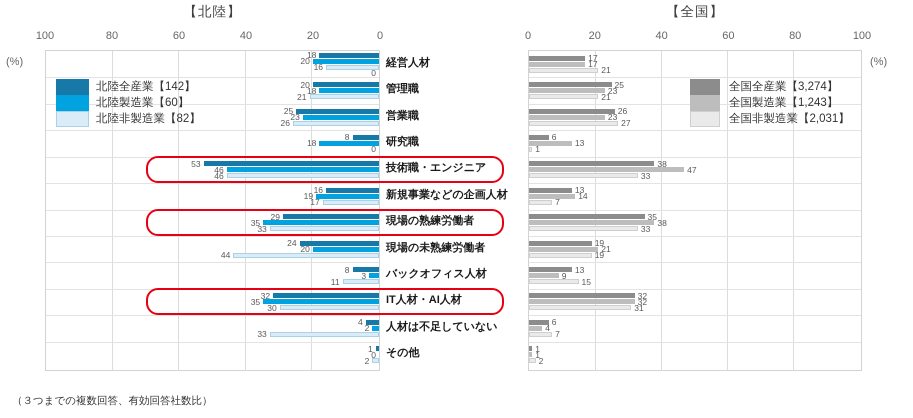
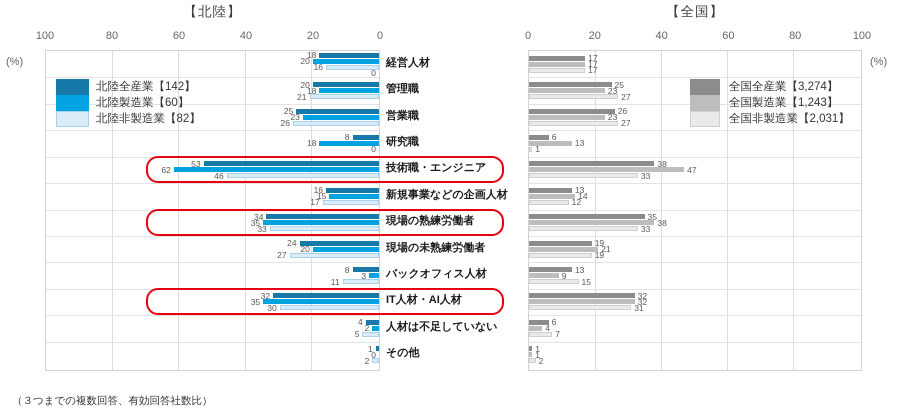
【北陸】/北陸製造業【60】/技術職・エンジニア: 46 -> 62
【北陸】/北陸製造業【60】/新規事業などの企画人材: 19 -> 15
【北陸】/北陸全産業【142】/現場の熟練労働者: 29 -> 34
【北陸】/北陸非製造業【82】/現場の未熟練労働者: 44 -> 27
【北陸】/北陸非製造業【82】/人材は不足していない: 33 -> 5
【全国】/全国非製造業【2,031】/経営人材: 21 -> 17
【全国】/全国非製造業【2,031】/管理職: 21 -> 27
【全国】/全国非製造業【2,031】/新規事業などの企画人材: 7 -> 12
